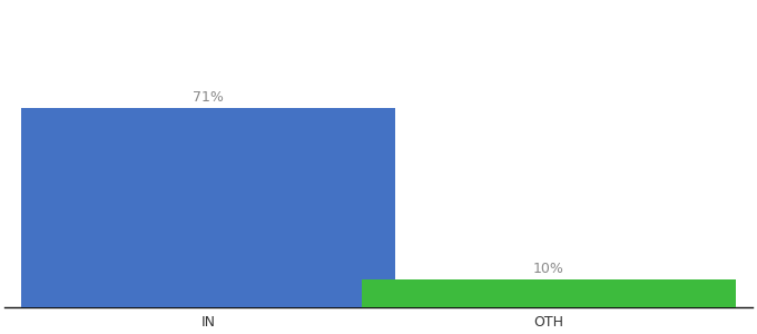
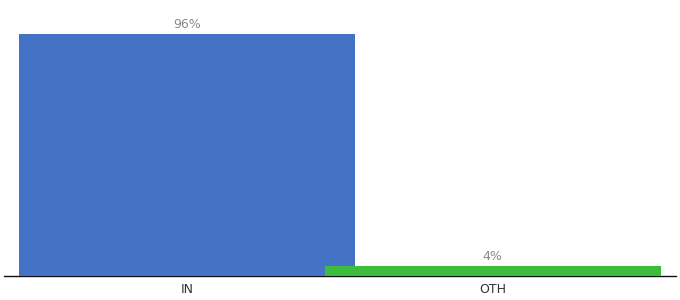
IN: 71% -> 96%
OTH: 10% -> 4%
